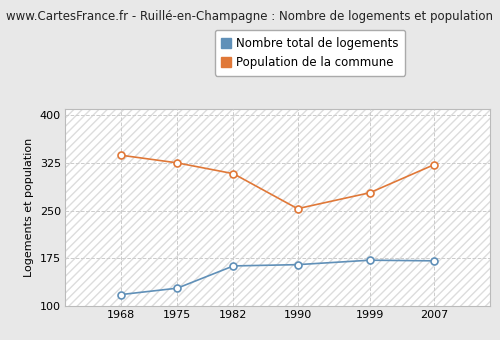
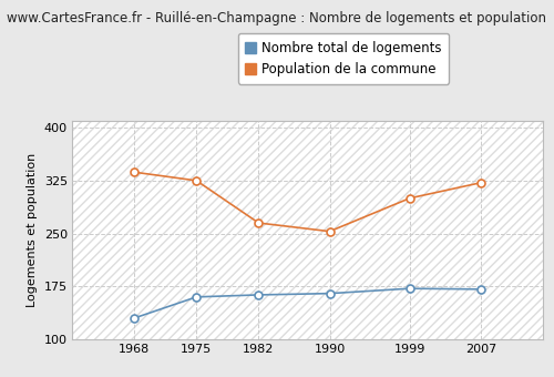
Nombre total de logements/1968: 118 -> 130
Nombre total de logements/1975: 128 -> 160
Population de la commune/1982: 308 -> 265
Population de la commune/1999: 278 -> 300
